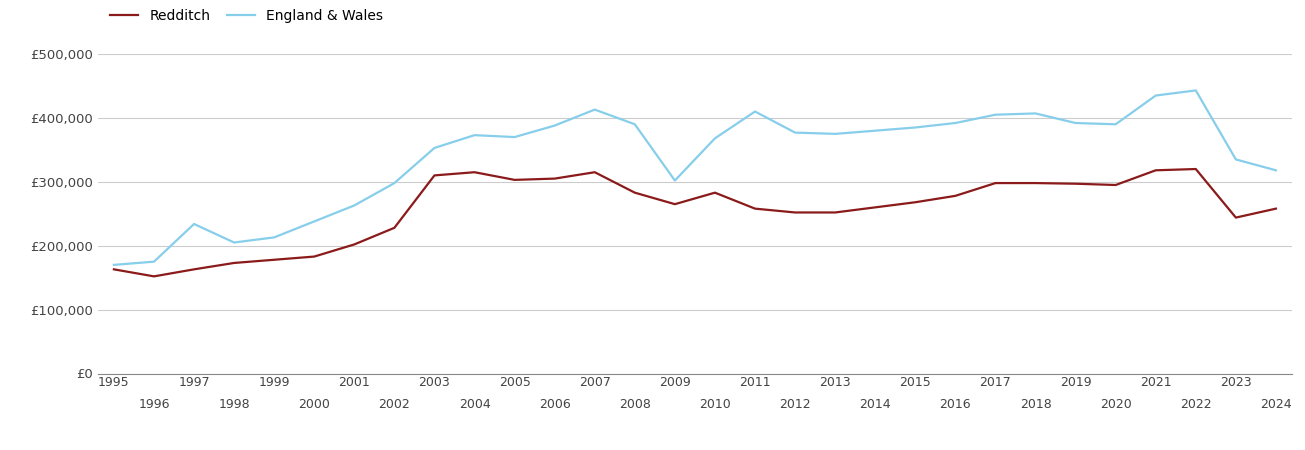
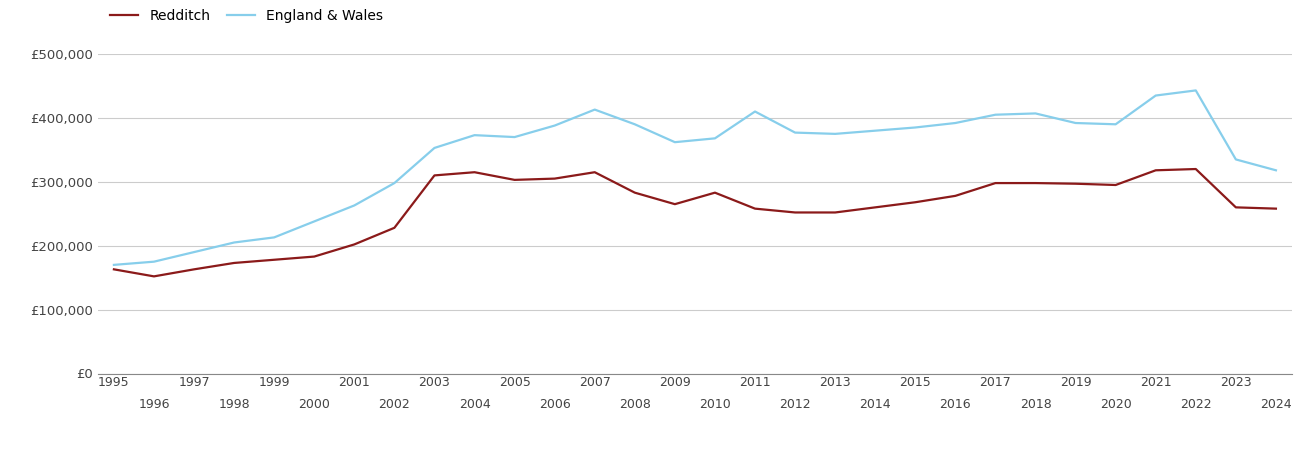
England & Wales/1997: £234,000 -> £190,000
England & Wales/2009: £302,000 -> £362,000
Redditch/2023: £244,000 -> £260,000
